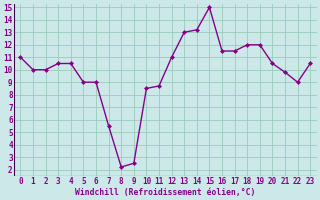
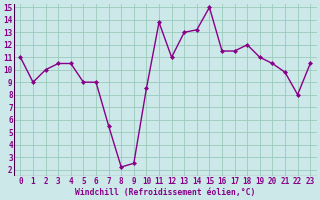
1: 10.0 -> 9.0
11: 8.7 -> 13.8
19: 12.0 -> 11.0
22: 9.0 -> 8.0
